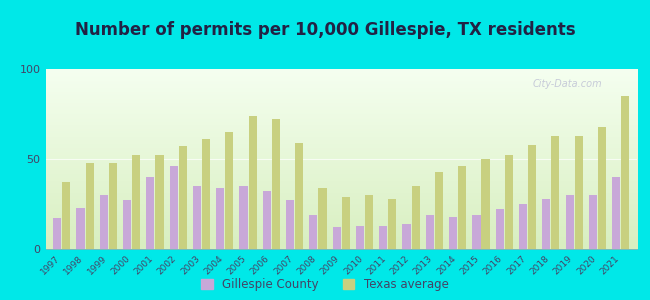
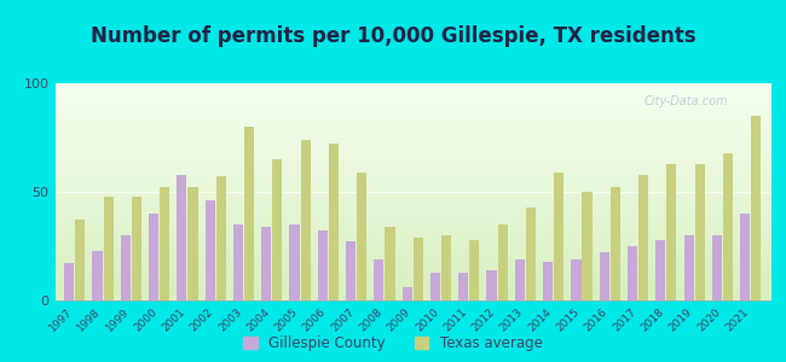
Gillespie County/2000: 27 -> 40
Gillespie County/2001: 40 -> 58
Texas average/2003: 61 -> 80
Gillespie County/2009: 12 -> 6
Texas average/2014: 46 -> 59
